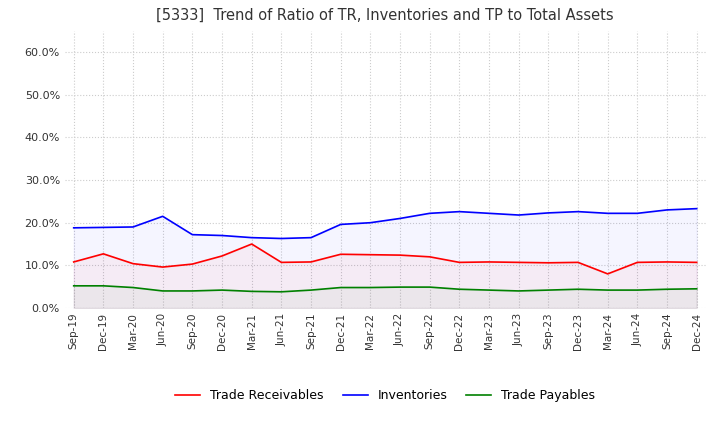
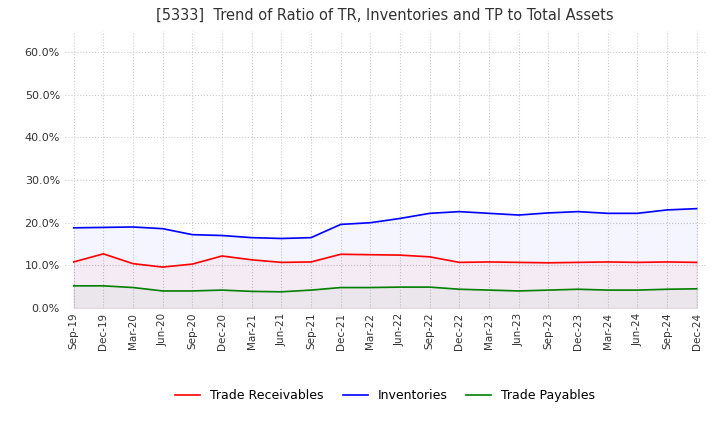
Inventories/Jun-20: 21.5% -> 18.6%
Trade Receivables/Mar-21: 15.0% -> 11.3%
Trade Receivables/Mar-24: 8.0% -> 10.8%
